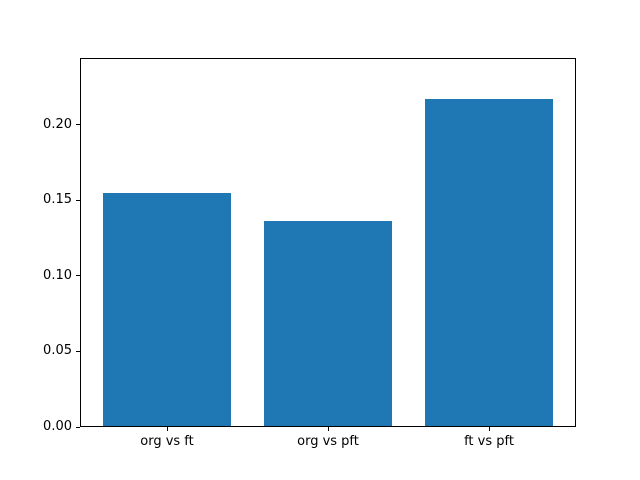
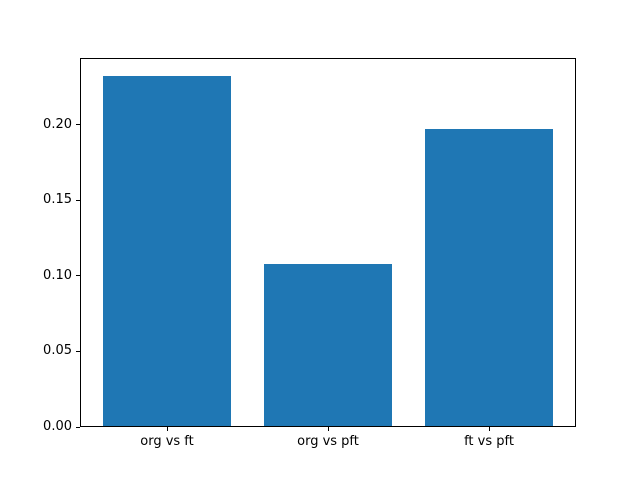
org vs ft: 0.155 -> 0.232
org vs pft: 0.136 -> 0.108
ft vs pft: 0.217 -> 0.197
